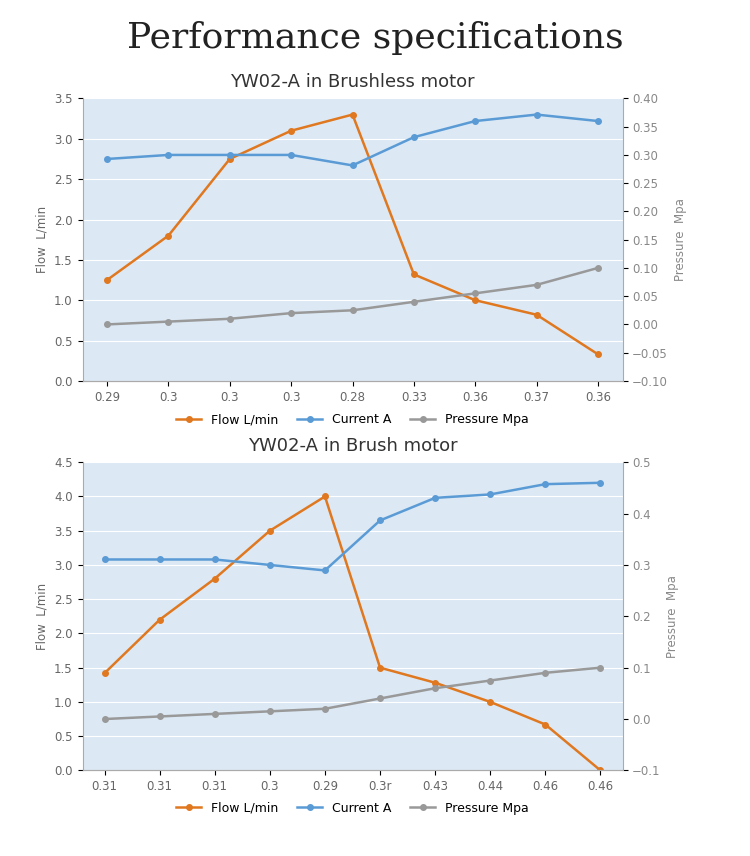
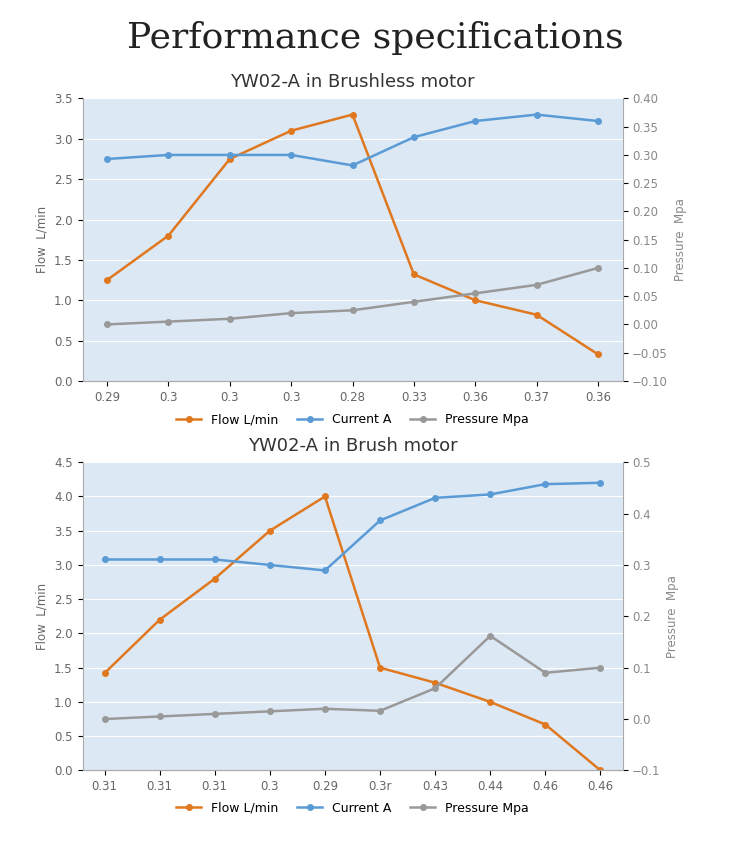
YW02-A in Brush motor/Pressure Mpa/0.3r: 0.040 -> 0.016
YW02-A in Brush motor/Pressure Mpa/0.44: 0.075 -> 0.162
